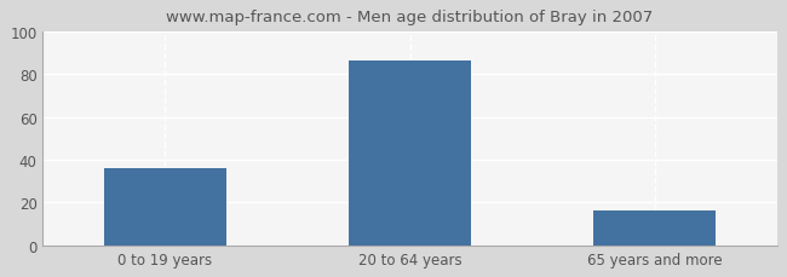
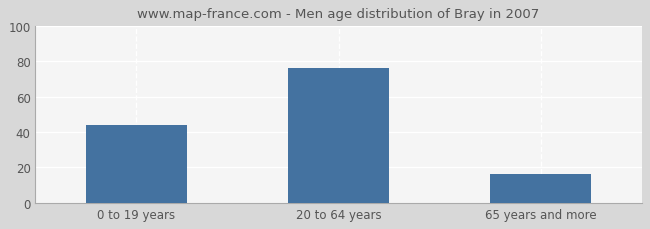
0 to 19 years: 36 -> 44
20 to 64 years: 86 -> 76
